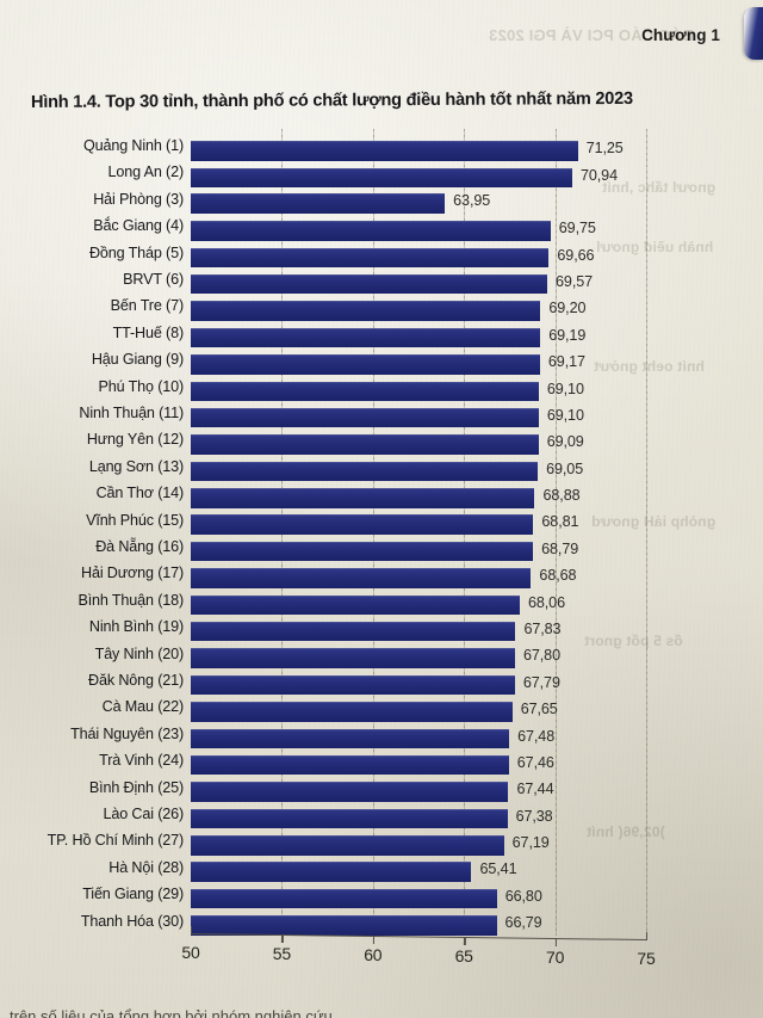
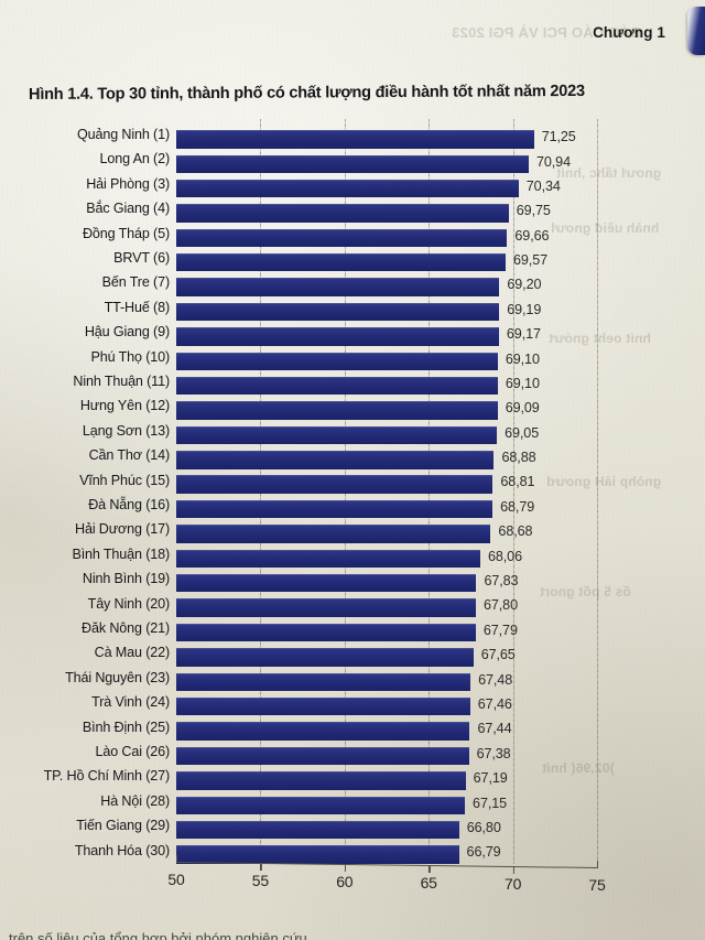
Hải Phòng (3): 63,95 -> 70,34
Hà Nội (28): 65,41 -> 67,15
